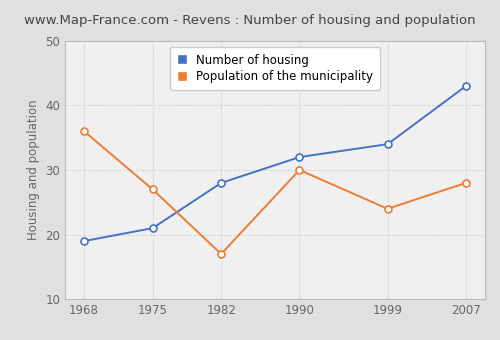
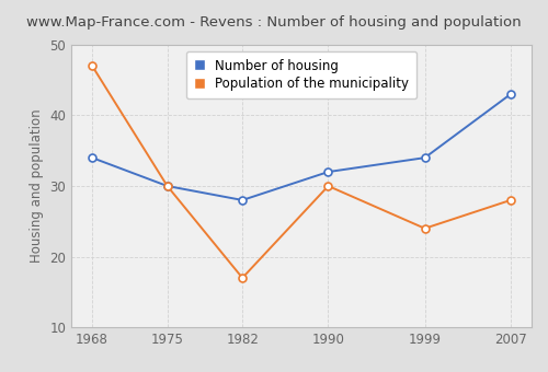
Number of housing/1968: 19 -> 34
Population of the municipality/1968: 36 -> 47
Number of housing/1975: 21 -> 30
Population of the municipality/1975: 27 -> 30
